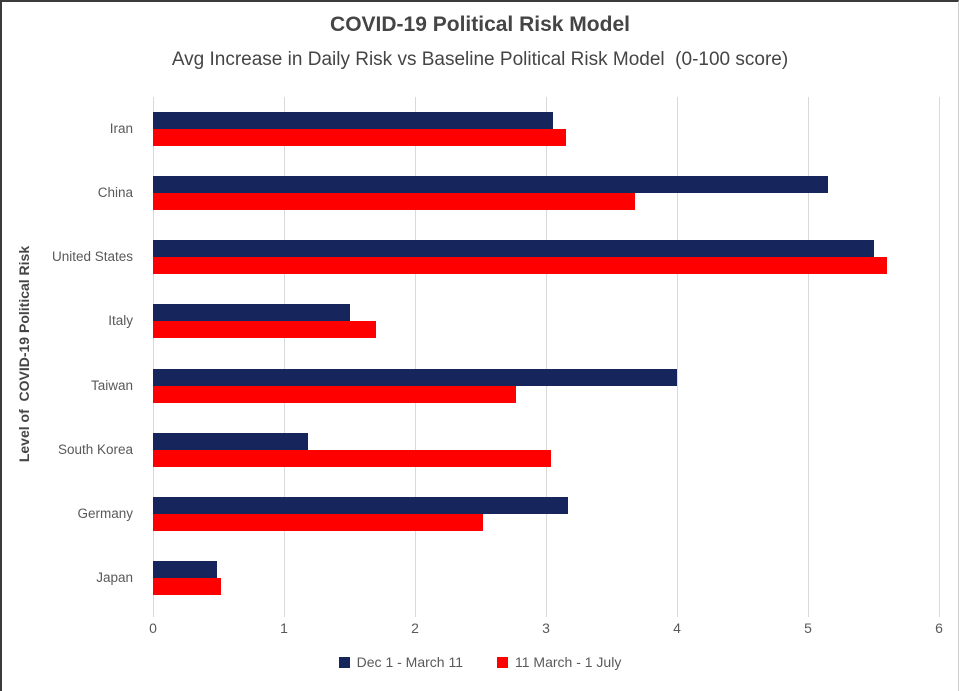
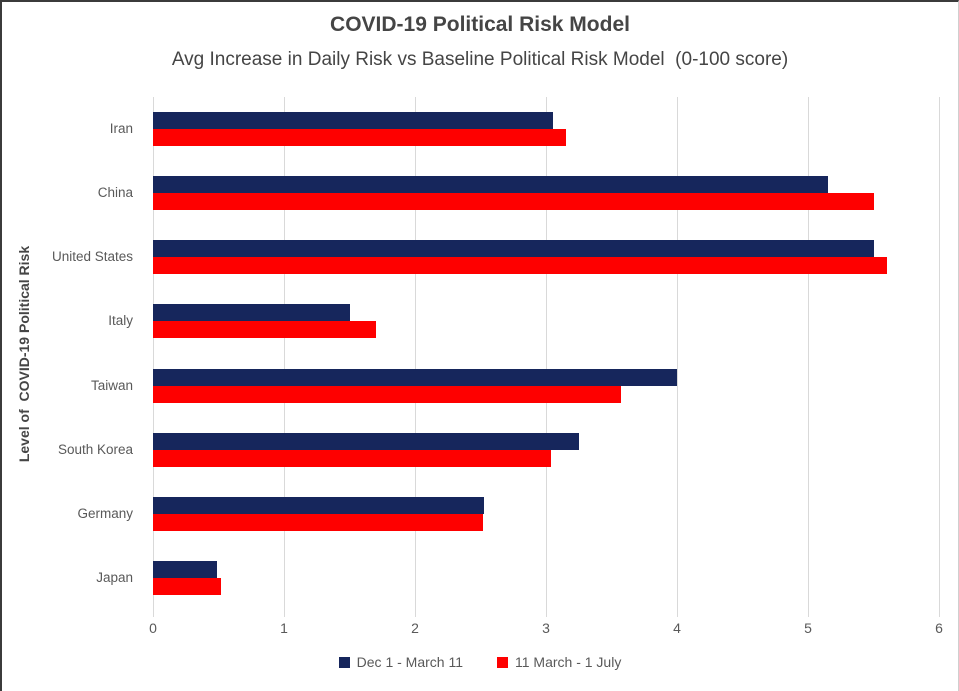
11 March - 1 July/China: 3.68 -> 5.50
11 March - 1 July/Taiwan: 2.77 -> 3.57
Dec 1 - March 11/South Korea: 1.18 -> 3.25
Dec 1 - March 11/Germany: 3.17 -> 2.53
